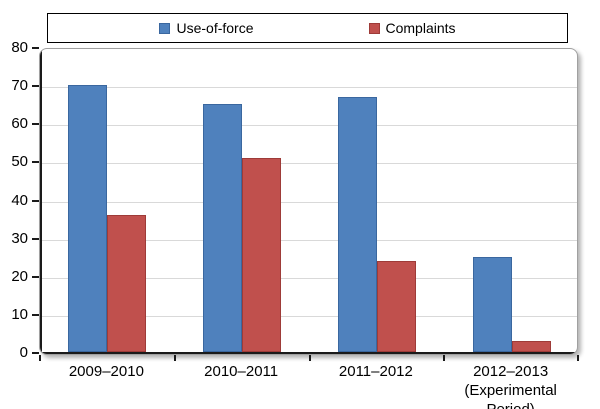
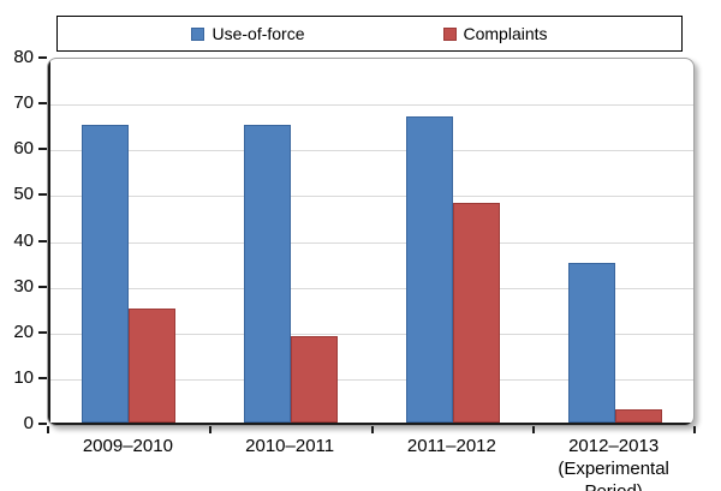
Use-of-force/2009–2010: 70 -> 65
Complaints/2009–2010: 36 -> 25
Complaints/2010–2011: 51 -> 19
Complaints/2011–2012: 24 -> 48
Use-of-force/2012–2013: 25 -> 35
